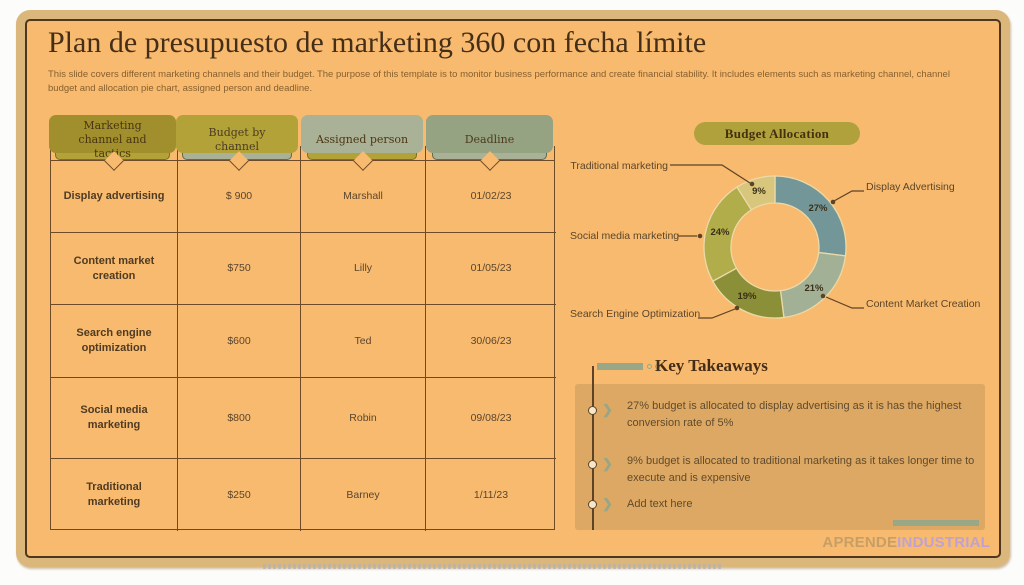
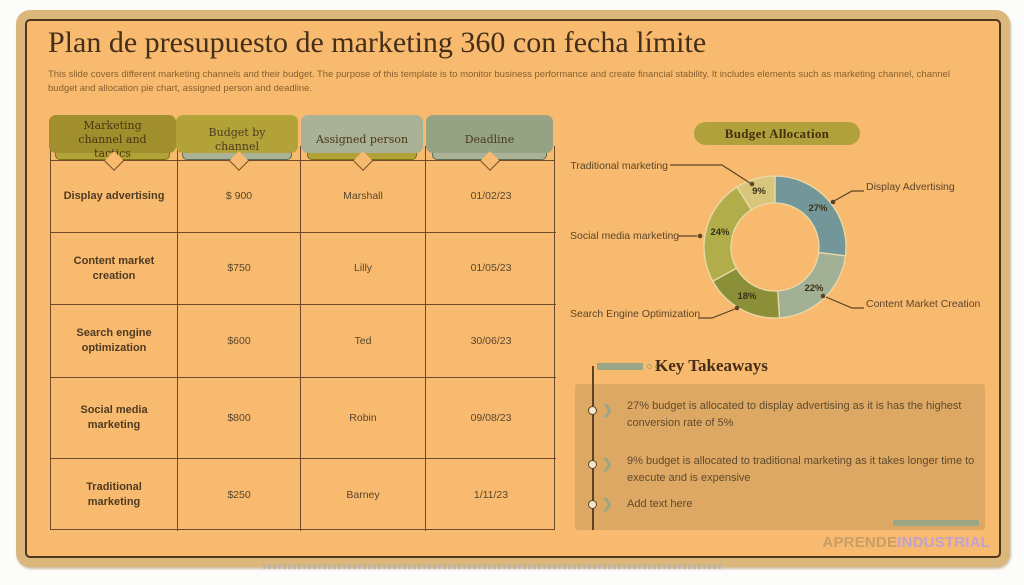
Content Market Creation: 21% -> 22%
Search Engine Optimization: 19% -> 18%
